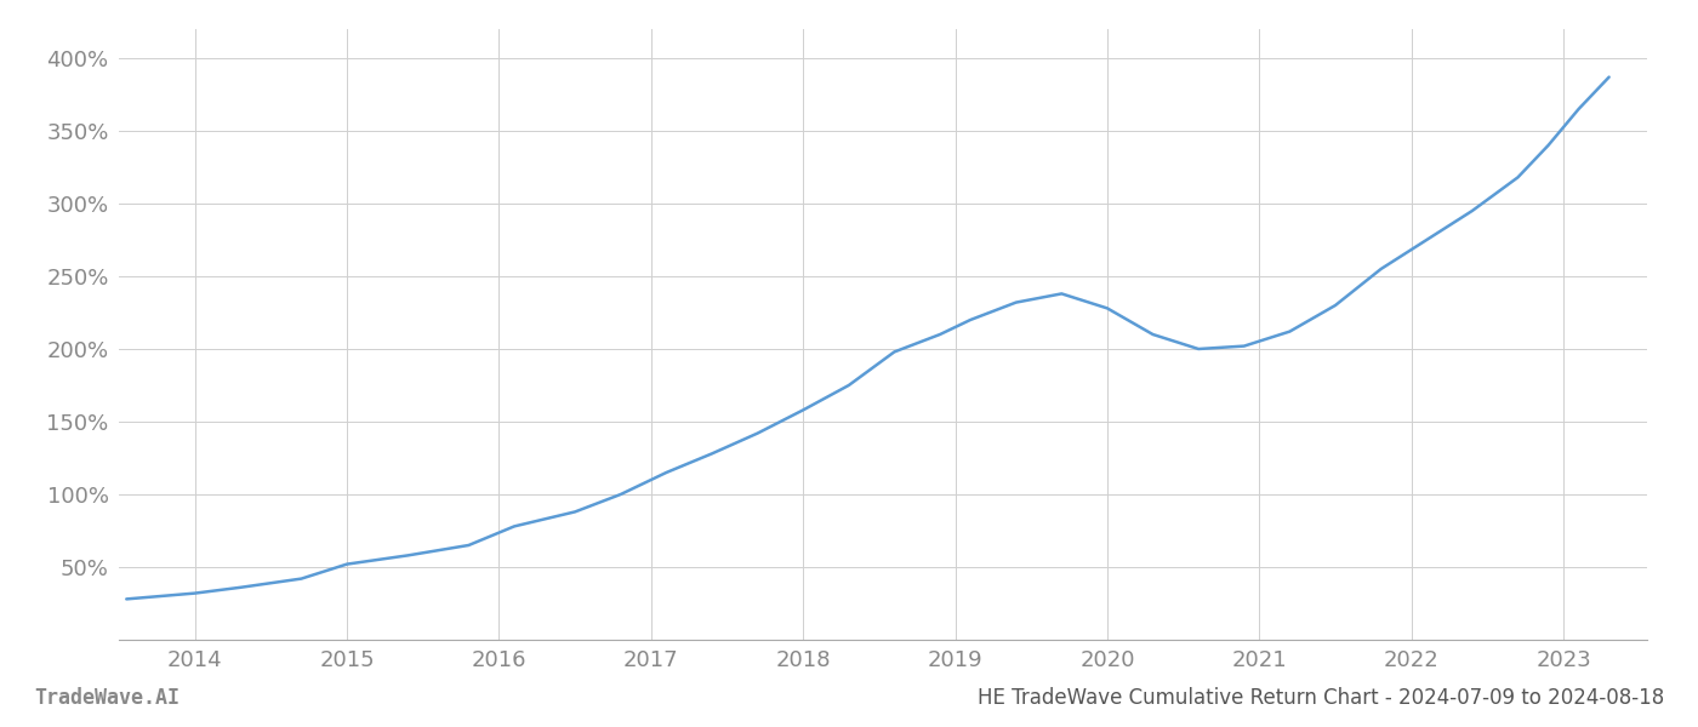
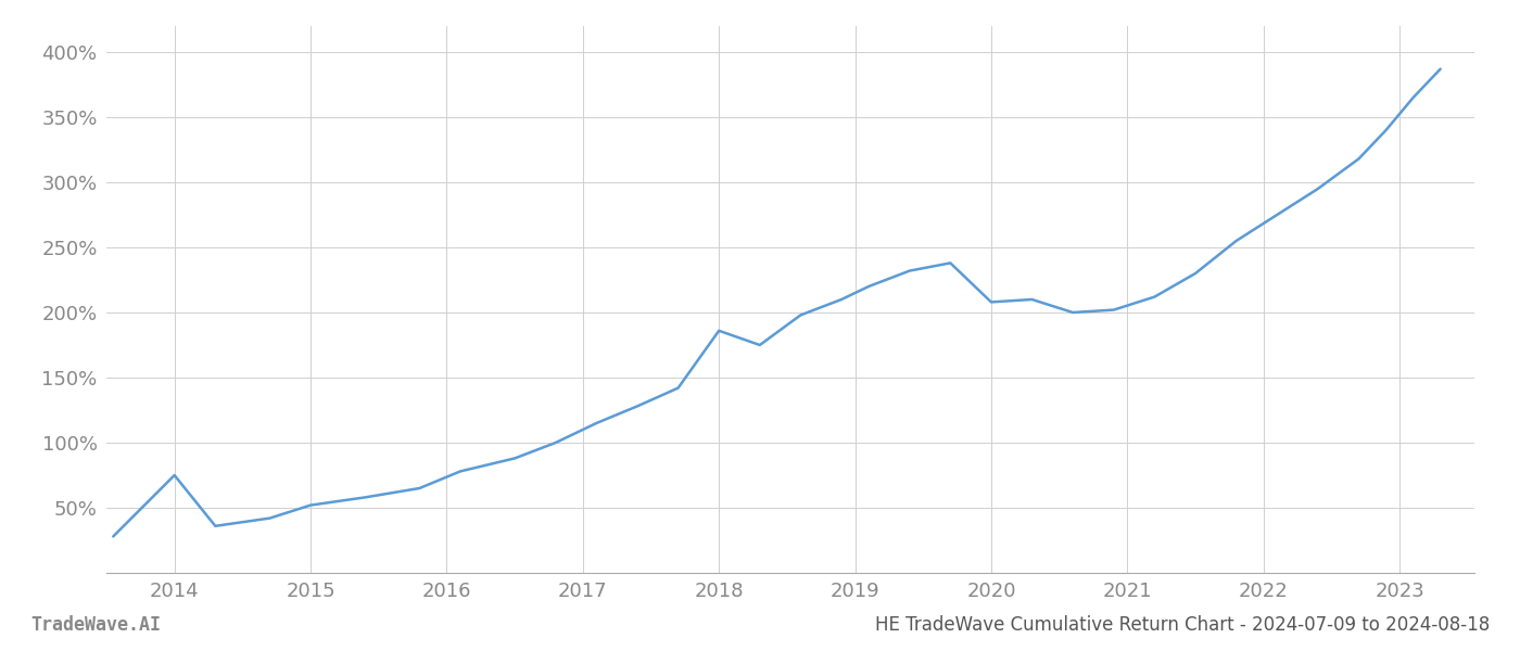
2014: 32% -> 75%
2018: 158% -> 186%
2020: 228% -> 208%
